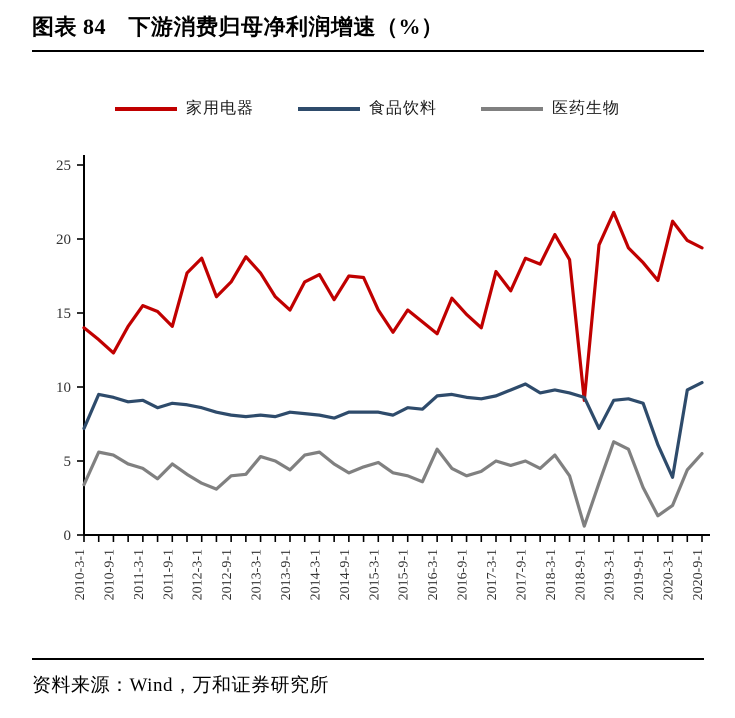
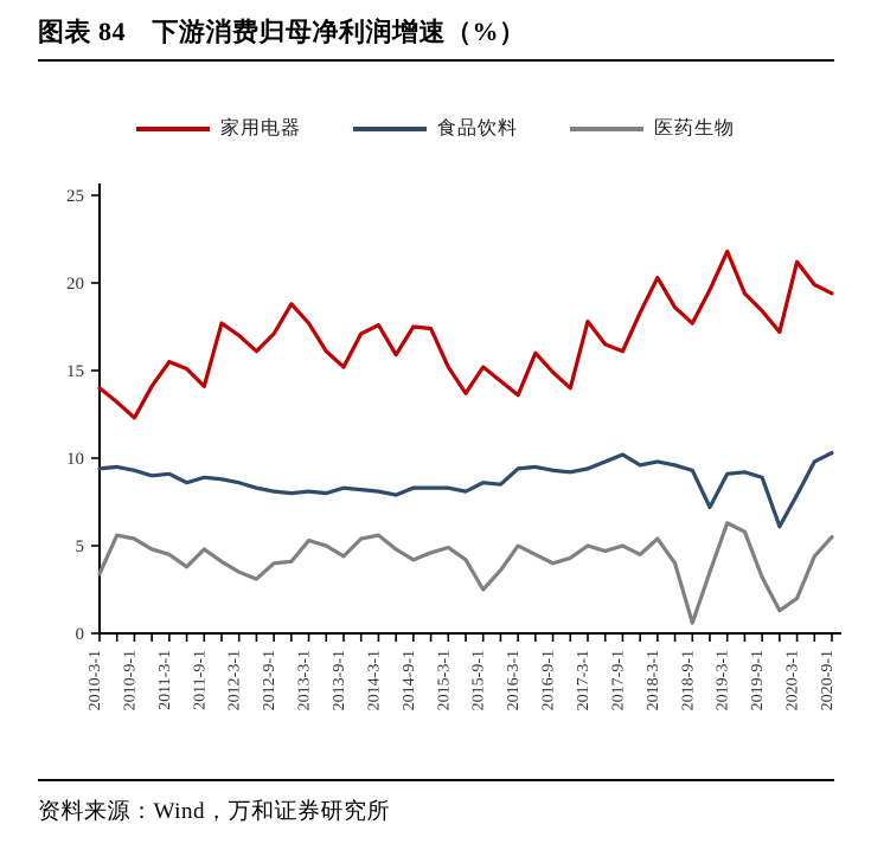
食品饮料/2010-3-1: 7.2 -> 9.4
家用电器/2012-3-1: 18.7 -> 17.0
医药生物/2015-9-1: 4.0 -> 2.5
医药生物/2016-3-1: 5.8 -> 5.0
家用电器/2017-9-1: 18.7 -> 16.1
家用电器/2018-9-1: 9.1 -> 17.7
食品饮料/2020-3-1: 3.9 -> 7.9
